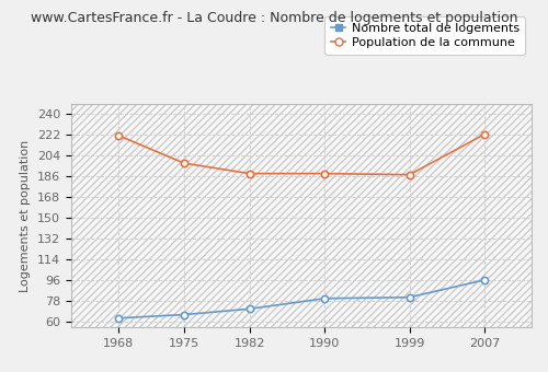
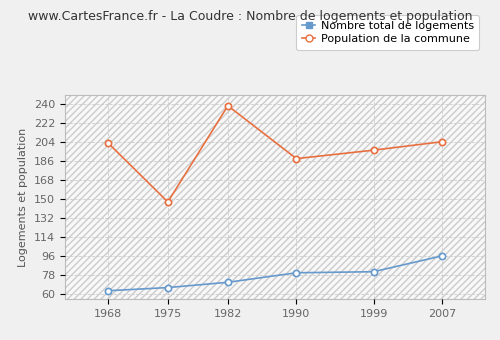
Population de la commune/1968: 221 -> 203
Population de la commune/1975: 197 -> 147
Population de la commune/1982: 188 -> 238
Population de la commune/1999: 187 -> 196
Population de la commune/2007: 222 -> 204
